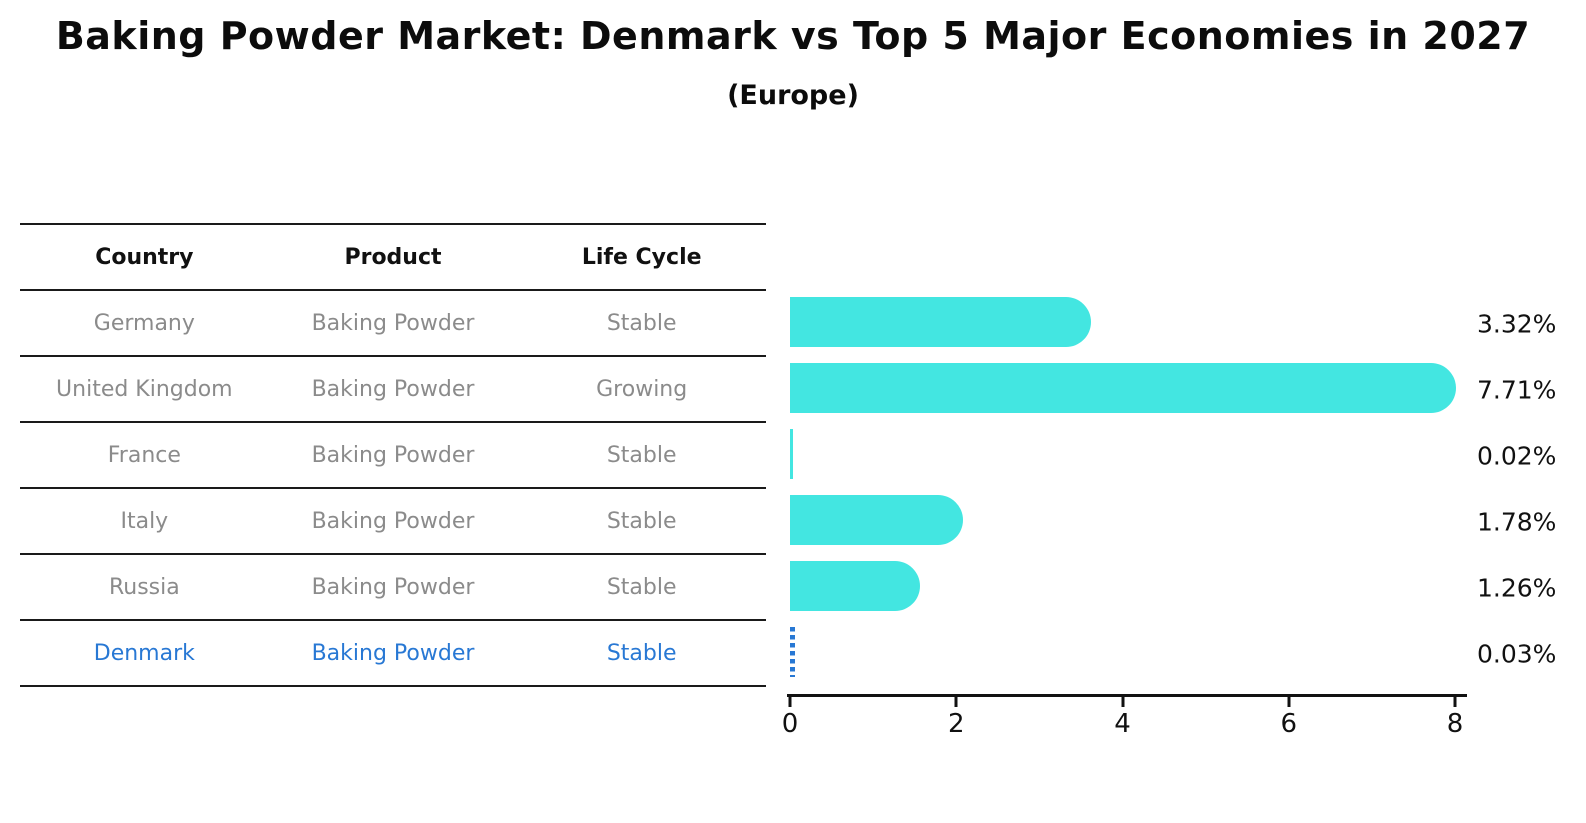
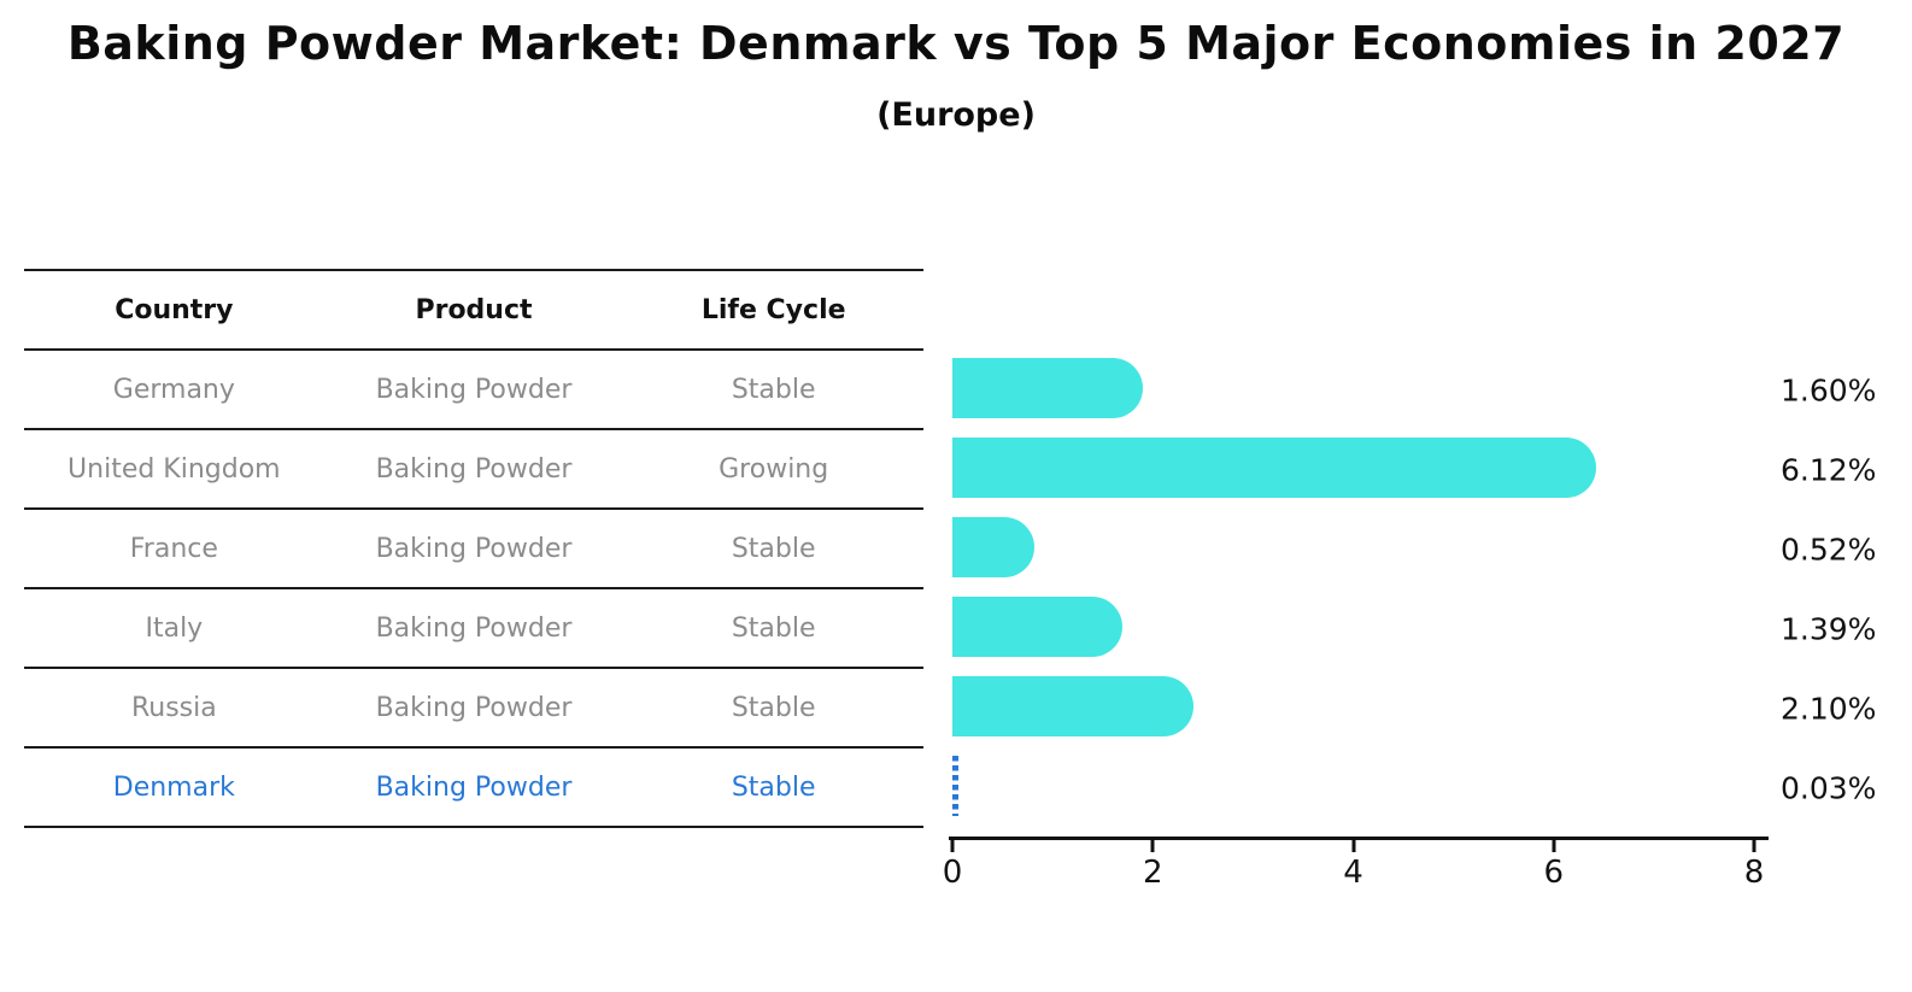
Germany: 3.32% -> 1.60%
United Kingdom: 7.71% -> 6.12%
France: 0.02% -> 0.52%
Italy: 1.78% -> 1.39%
Russia: 1.26% -> 2.10%
